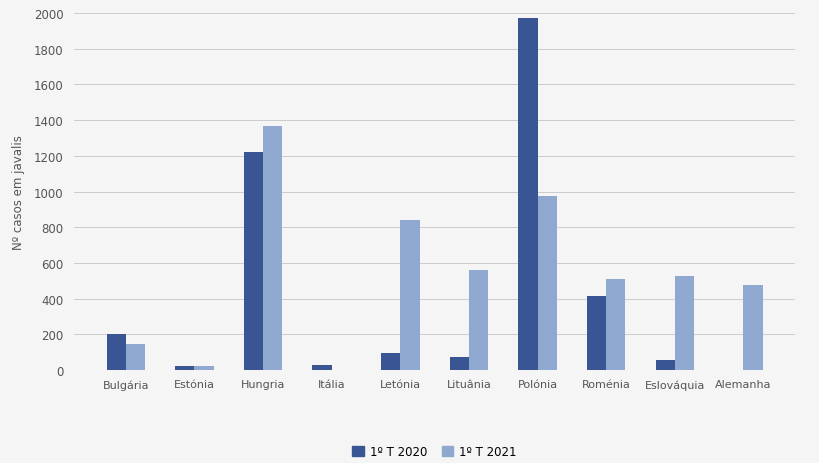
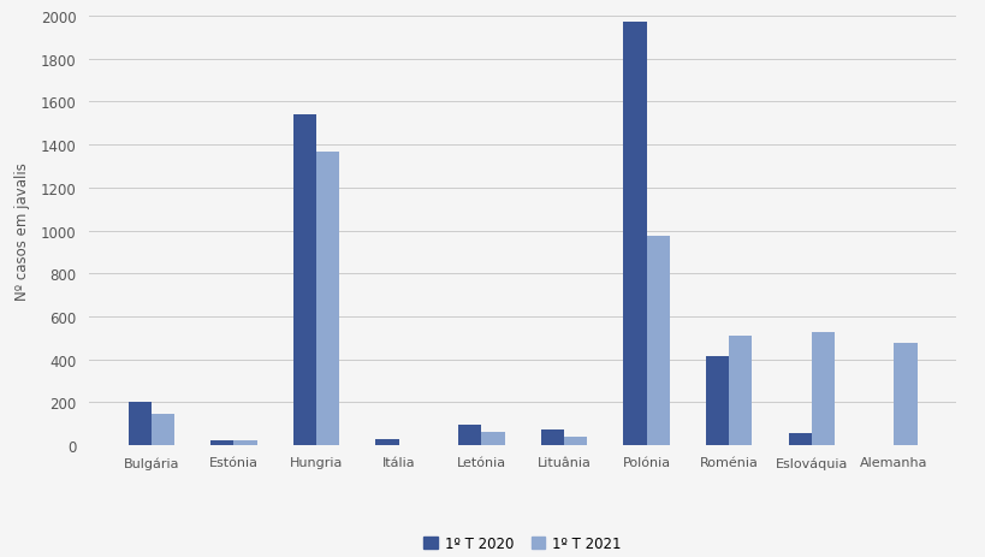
1º T 2020/Hungria: 1220 -> 1540
1º T 2021/Letónia: 840 -> 60
1º T 2021/Lituânia: 560 -> 40
